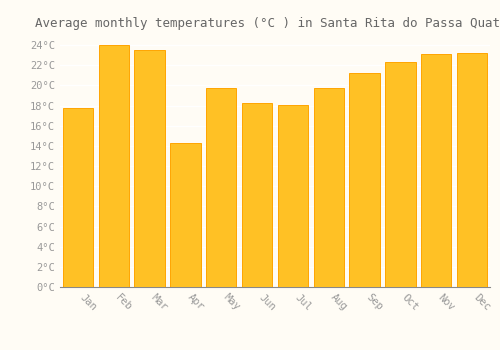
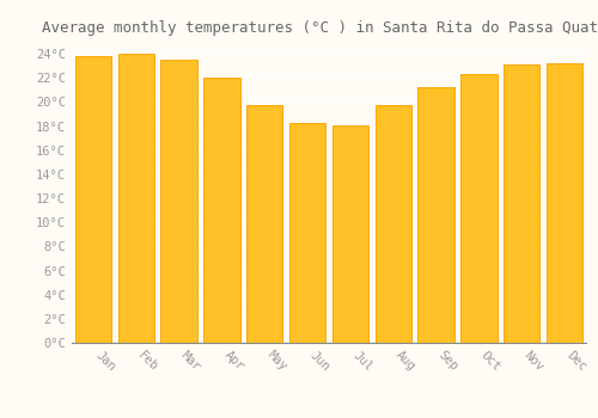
Jan: 17.8°C -> 23.8°C
Apr: 14.3°C -> 22.0°C
